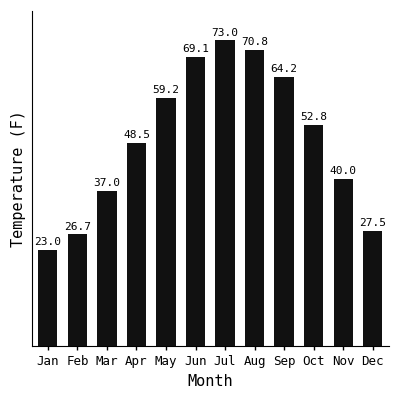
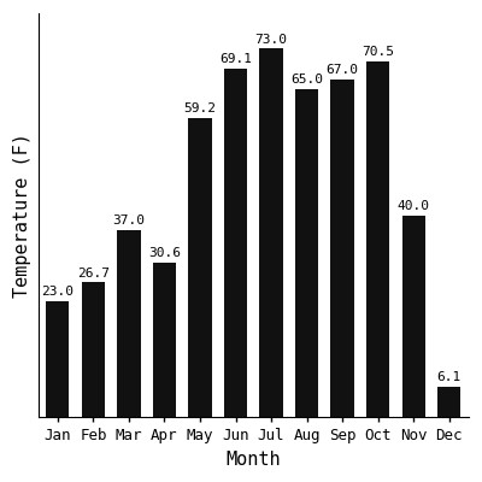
Apr: 48.5 -> 30.6
Aug: 70.8 -> 65.0
Sep: 64.2 -> 67.0
Oct: 52.8 -> 70.5
Dec: 27.5 -> 6.1
